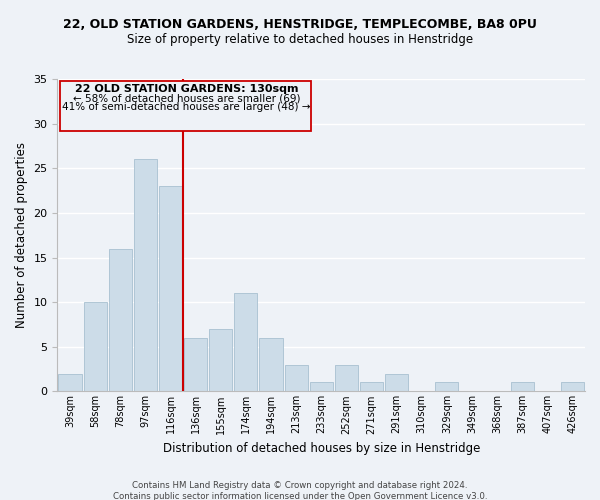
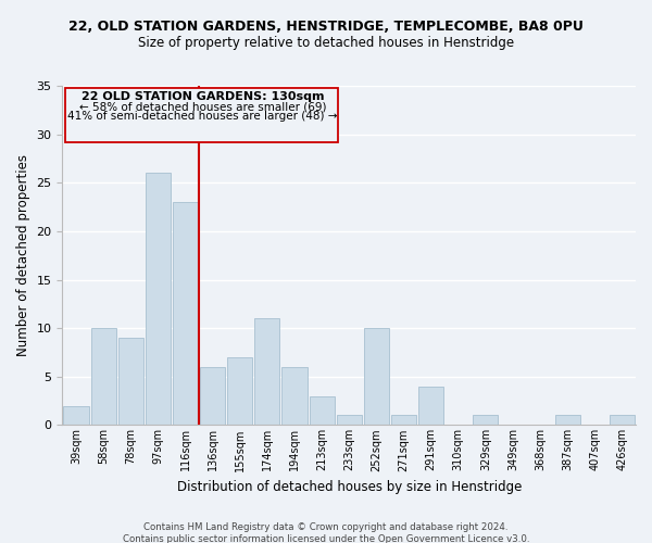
78sqm: 16 -> 9
252sqm: 3 -> 10
291sqm: 2 -> 4
